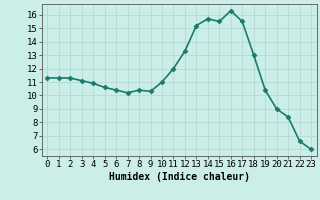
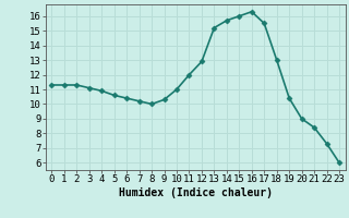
8: 10.4 -> 10.0
12: 13.3 -> 12.9
15: 15.5 -> 16.0
22: 6.6 -> 7.3
